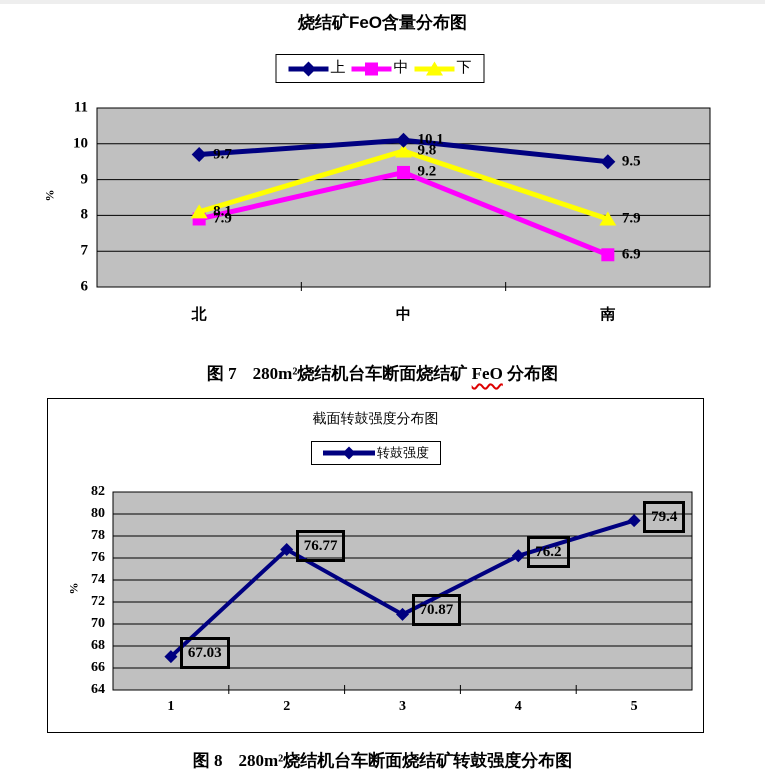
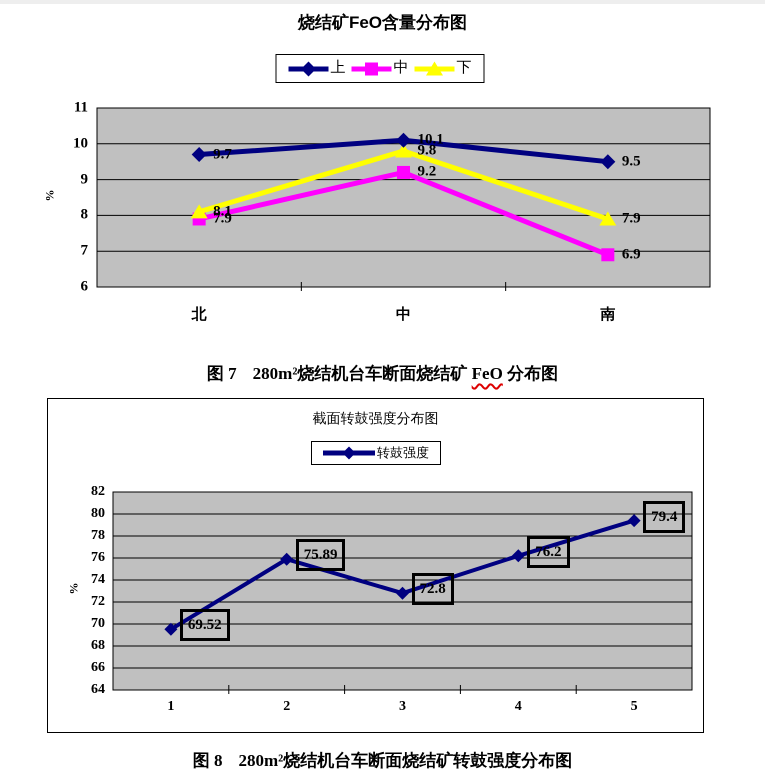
截面转鼓强度分布图/1: 67.03 -> 69.52
截面转鼓强度分布图/2: 76.77 -> 75.89
截面转鼓强度分布图/3: 70.87 -> 72.8
